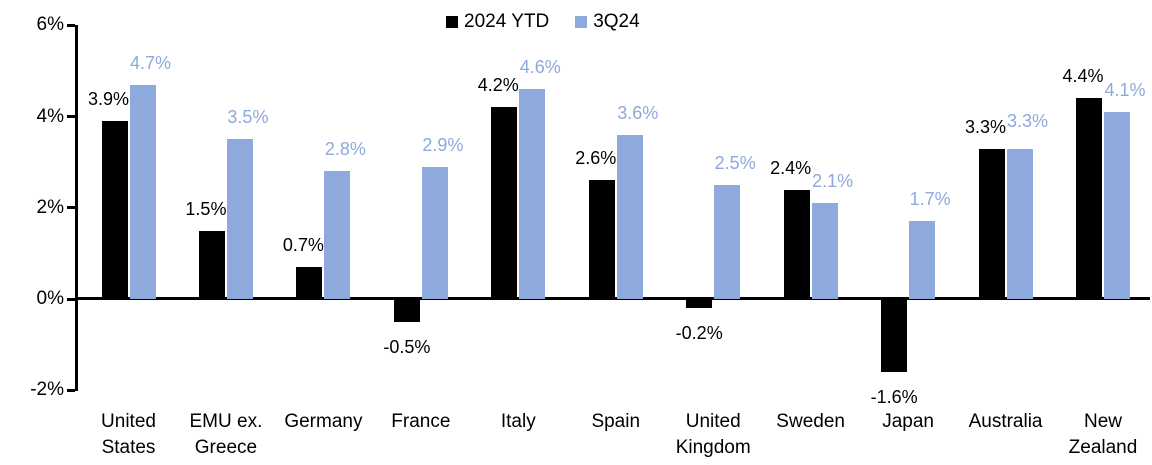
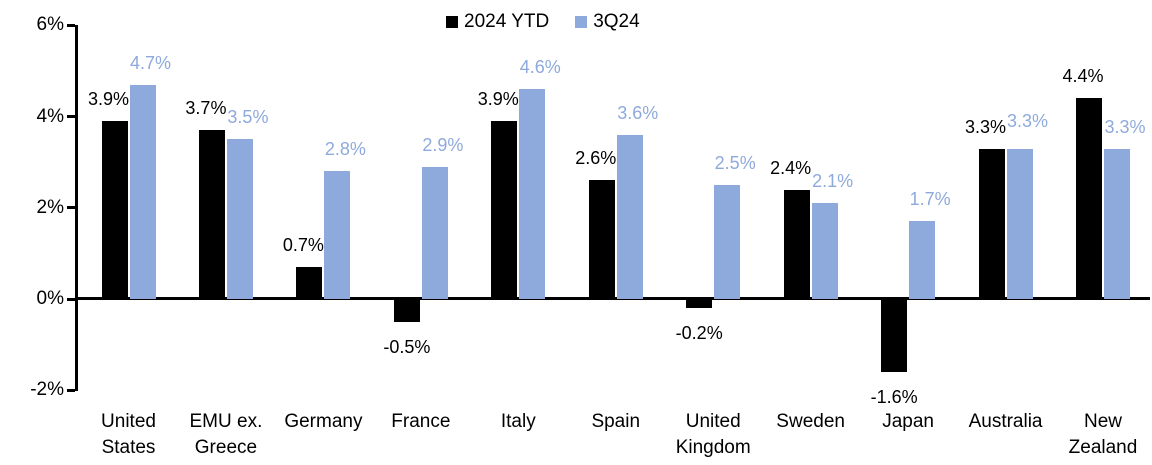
2024 YTD/EMU ex. Greece: 1.5% -> 3.7%
2024 YTD/Italy: 4.2% -> 3.9%
3Q24/New Zealand: 4.1% -> 3.3%
